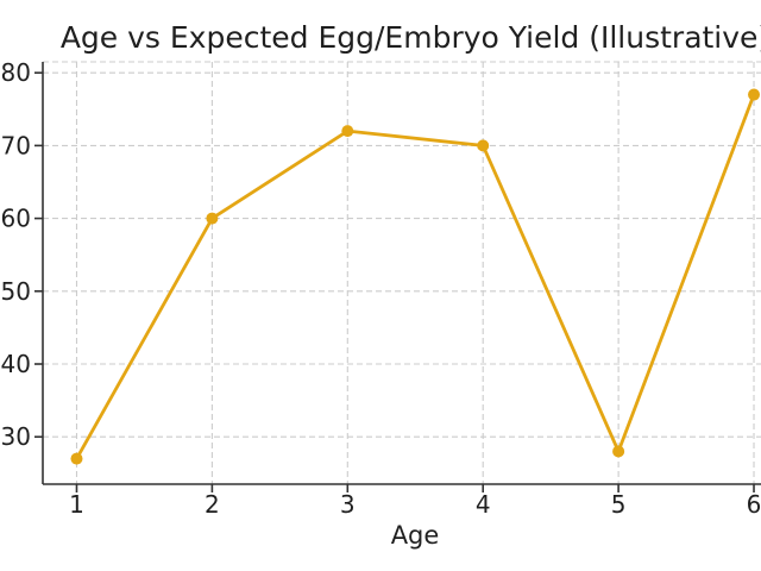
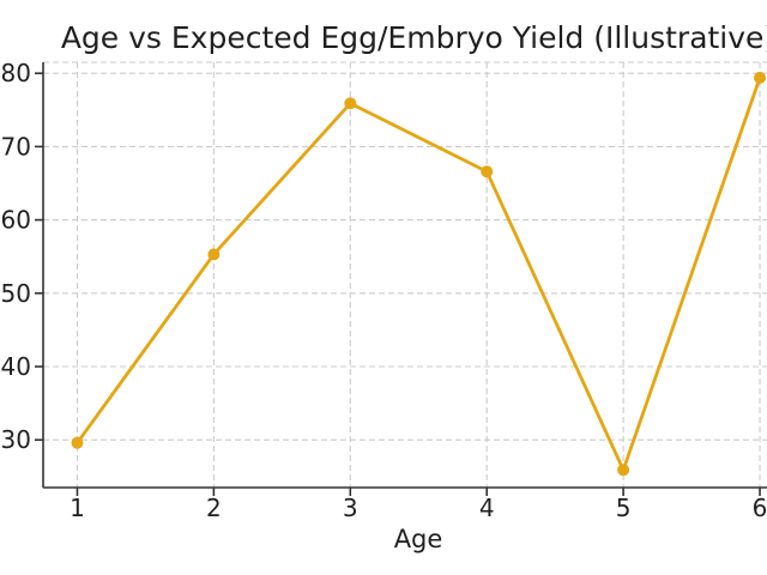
1: 27 -> 30
2: 60 -> 55
3: 72 -> 76
4: 70 -> 67
5: 28 -> 26
6: 77 -> 79
